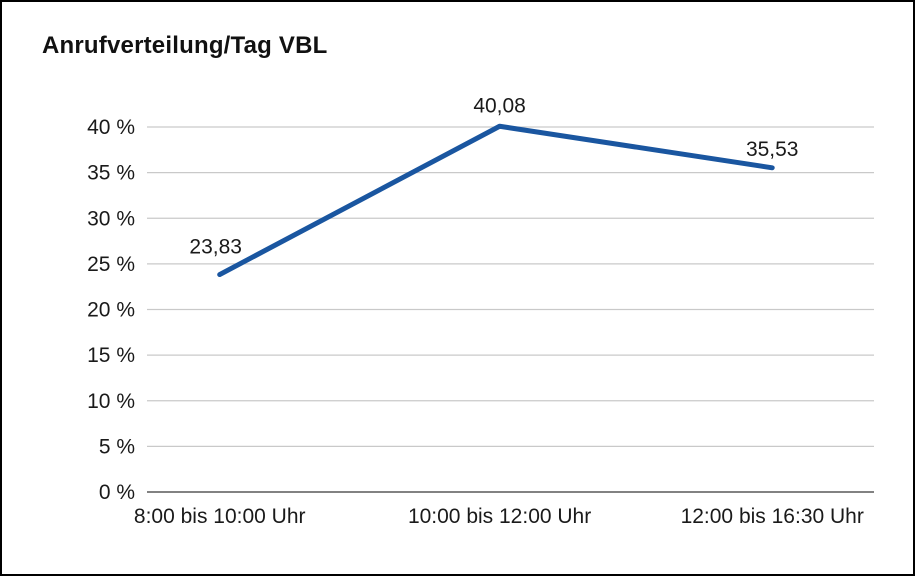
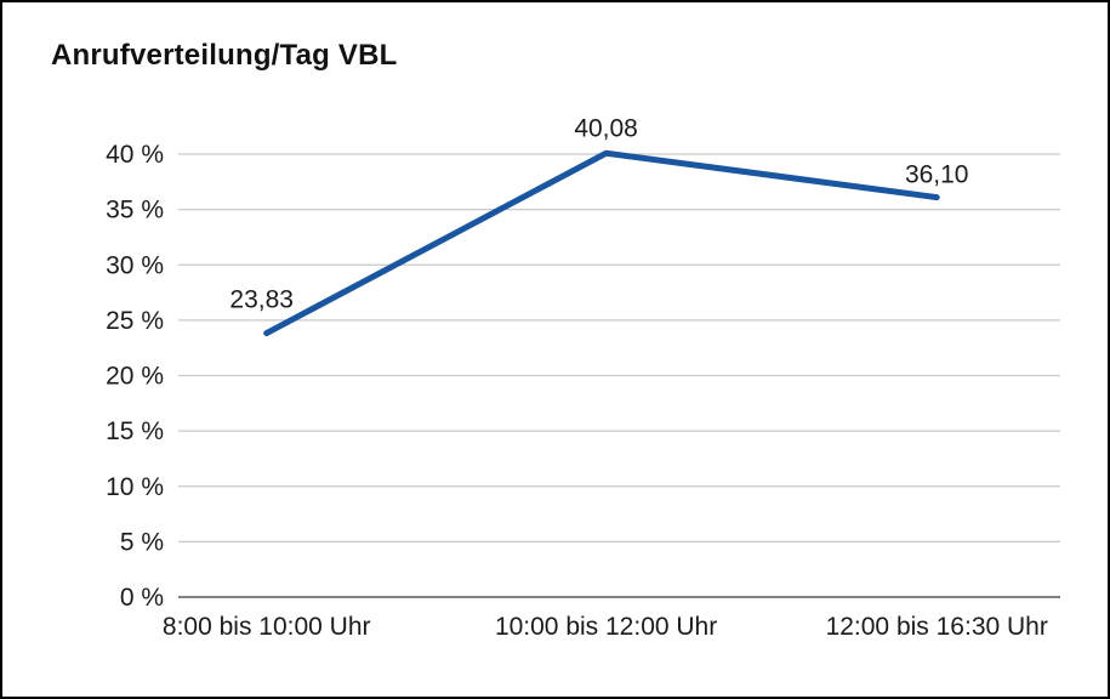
12:00 bis 16:30 Uhr: 35,53 -> 36,10
